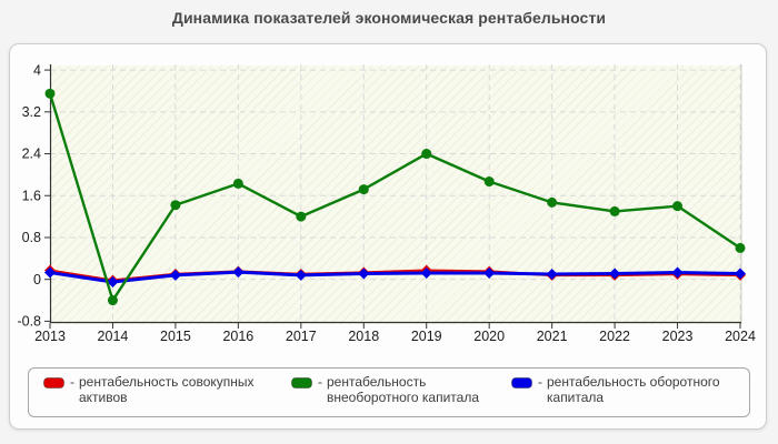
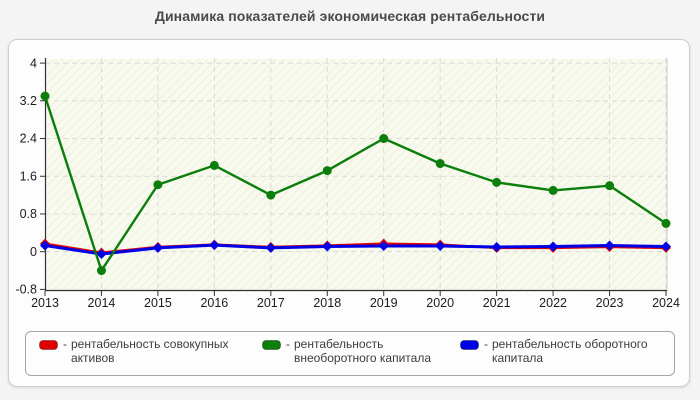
рентабельность внеоборотного капитала/2013: 3.5 -> 3.3
